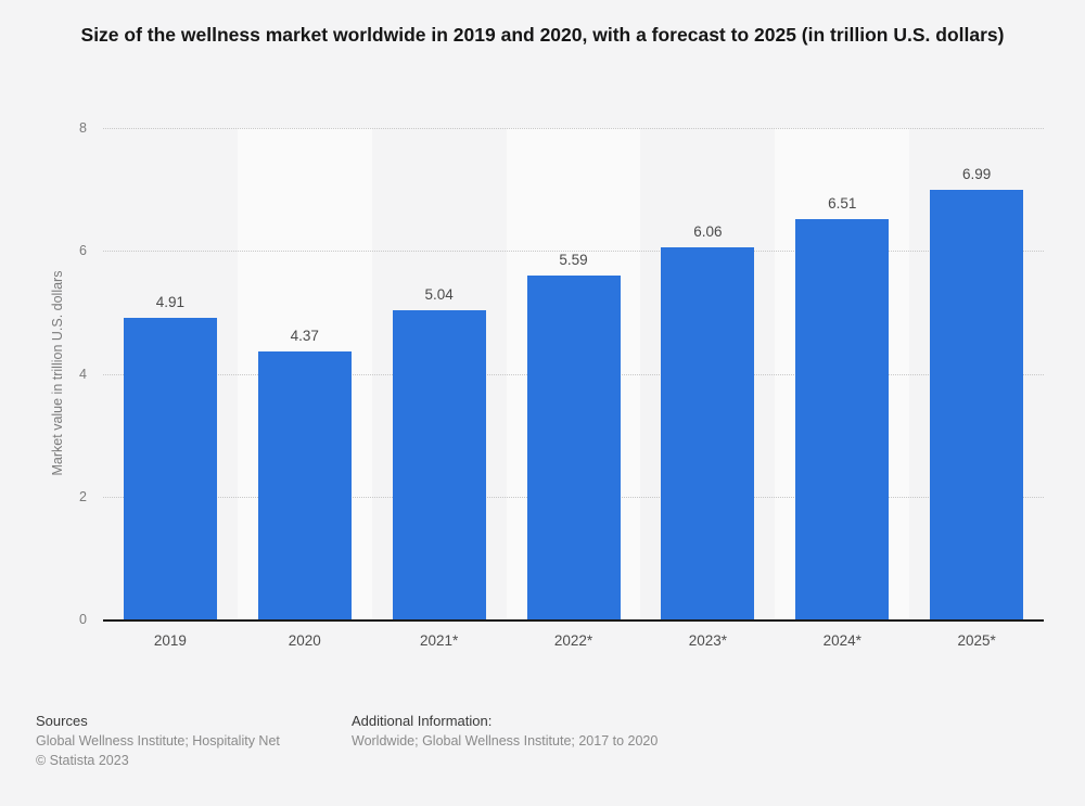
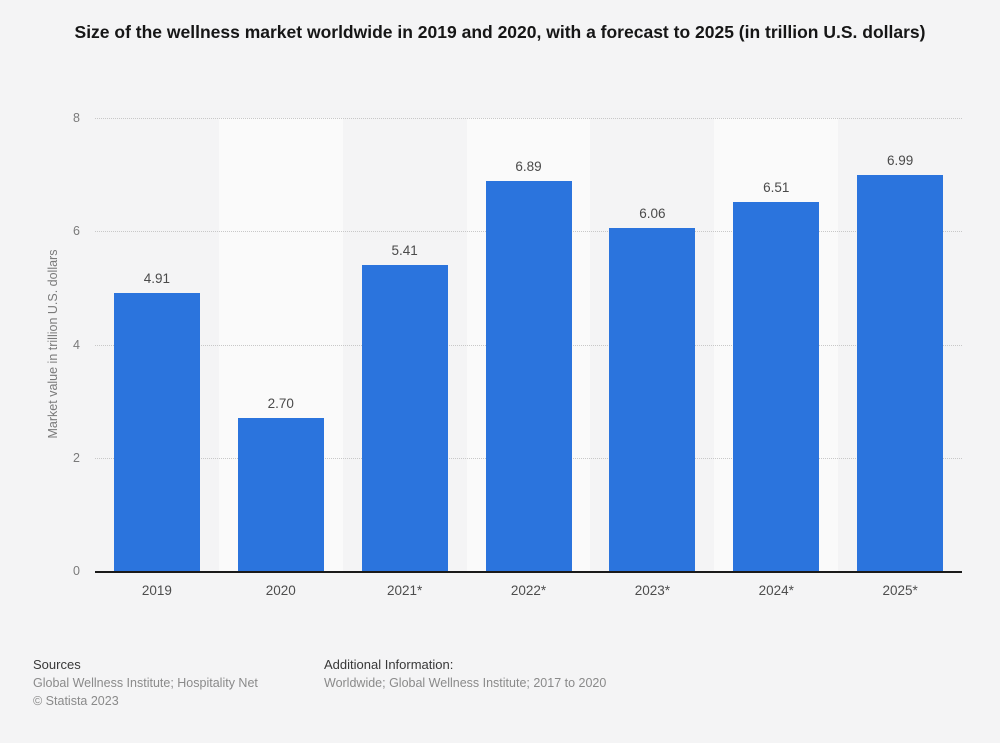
2020: 4.37 -> 2.70
2021*: 5.04 -> 5.41
2022*: 5.59 -> 6.89
